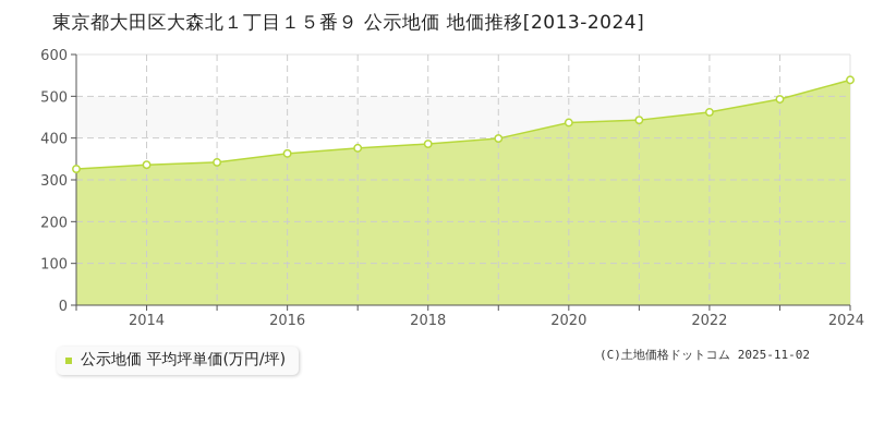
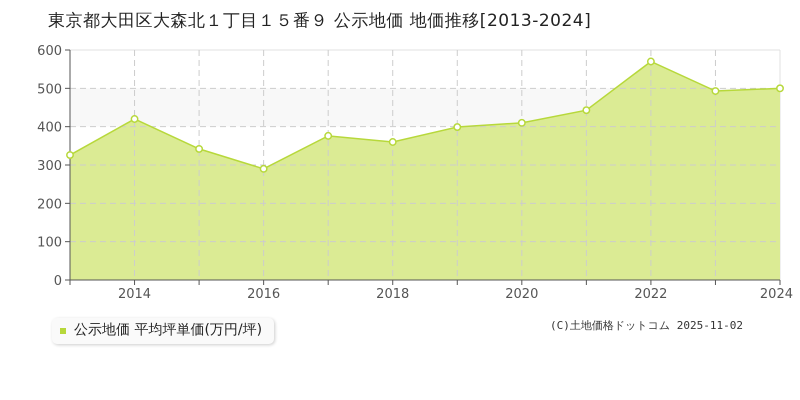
2014: 340 -> 420
2016: 360 -> 290
2018: 390 -> 360
2020: 440 -> 410
2022: 460 -> 570
2024: 540 -> 500
